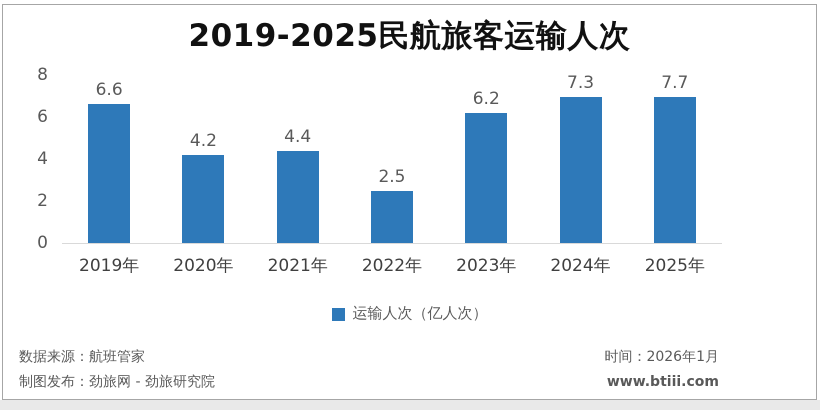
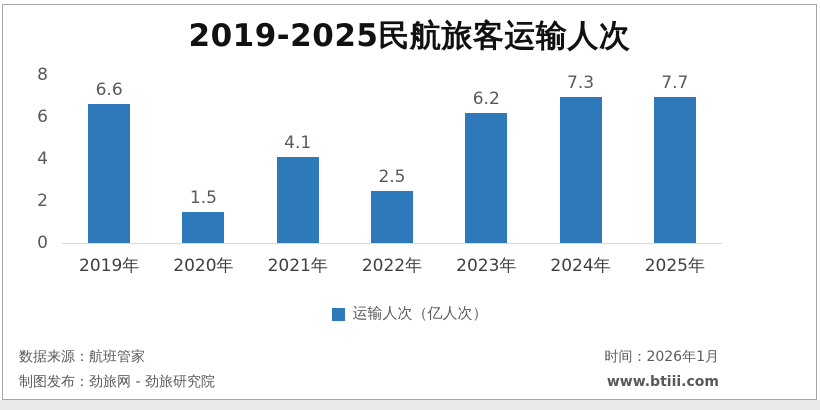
2020年: 4.2 -> 1.5
2021年: 4.4 -> 4.1
